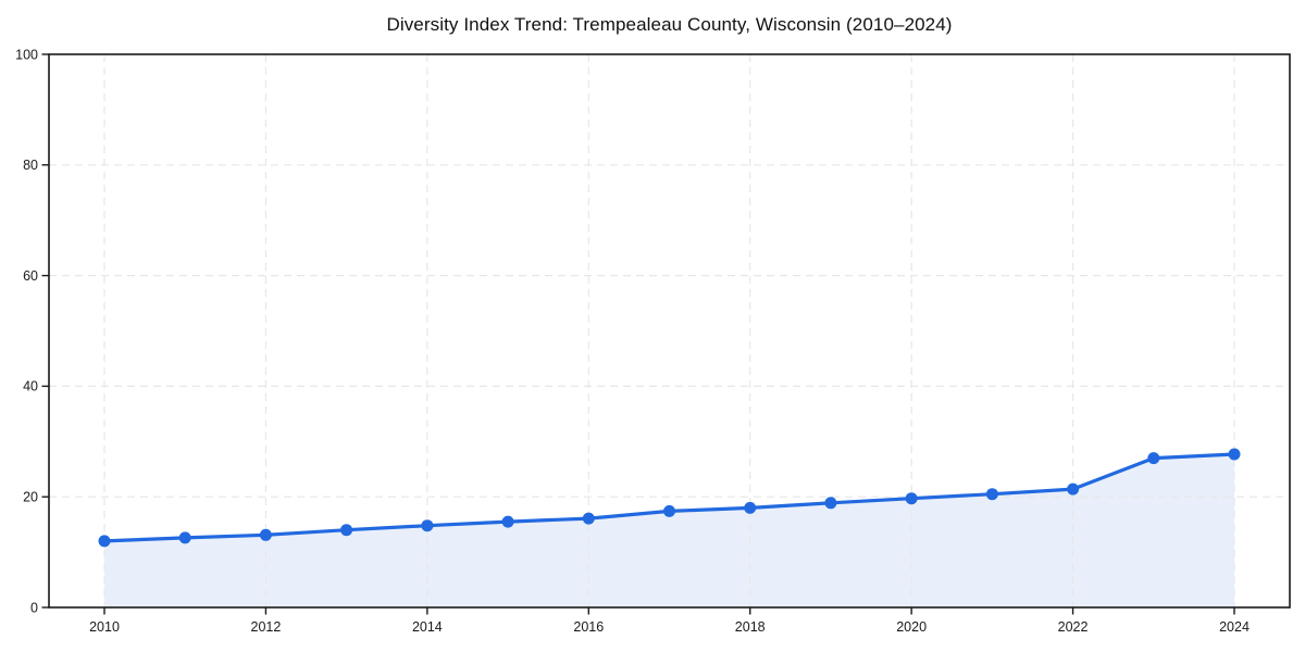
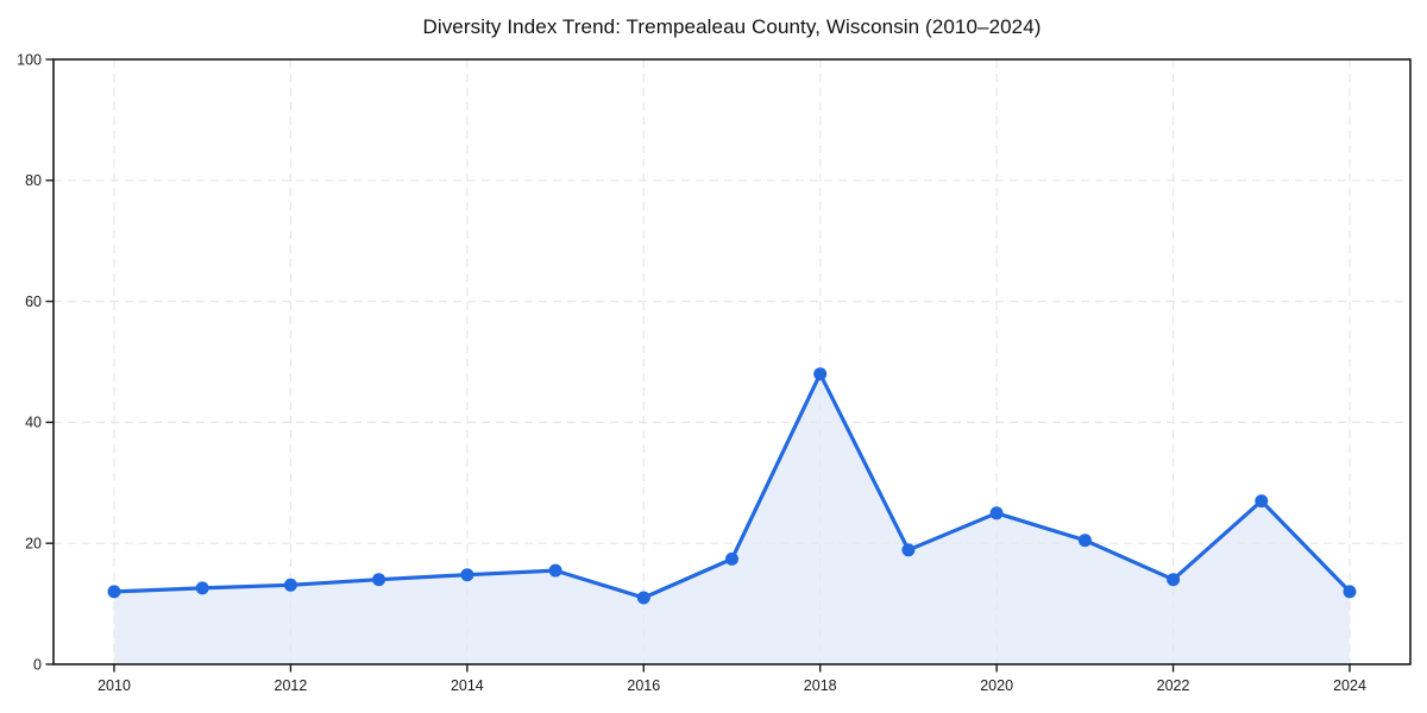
2016: 16 -> 11
2018: 18 -> 48
2020: 20 -> 25
2022: 21 -> 14
2024: 28 -> 12
